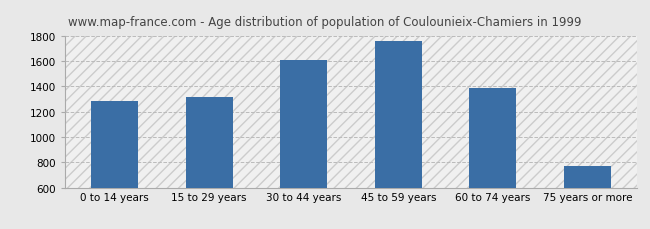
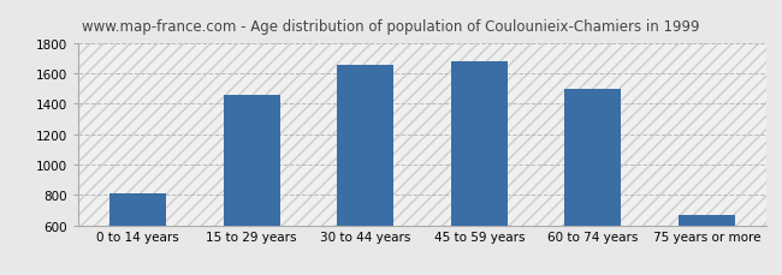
0 to 14 years: 1280 -> 810
15 to 29 years: 1320 -> 1460
30 to 44 years: 1600 -> 1660
45 to 59 years: 1760 -> 1680
60 to 74 years: 1380 -> 1500
75 years or more: 770 -> 670
